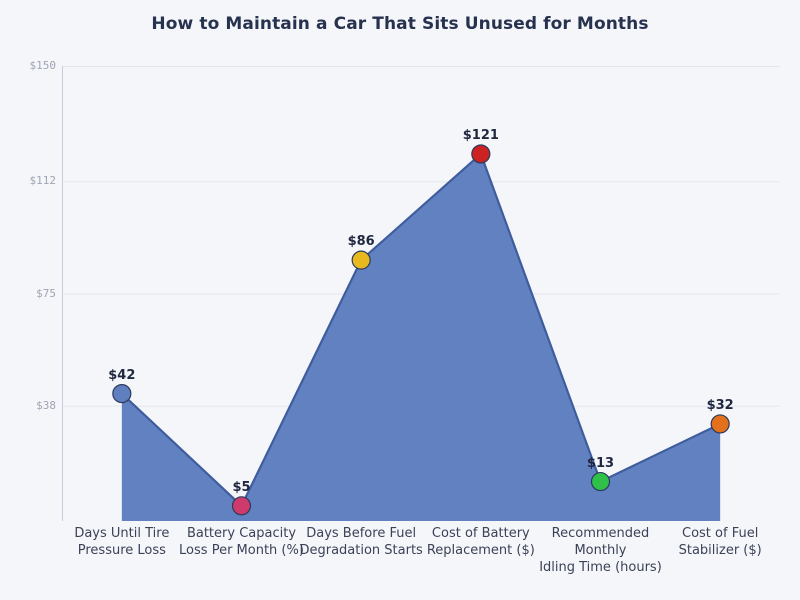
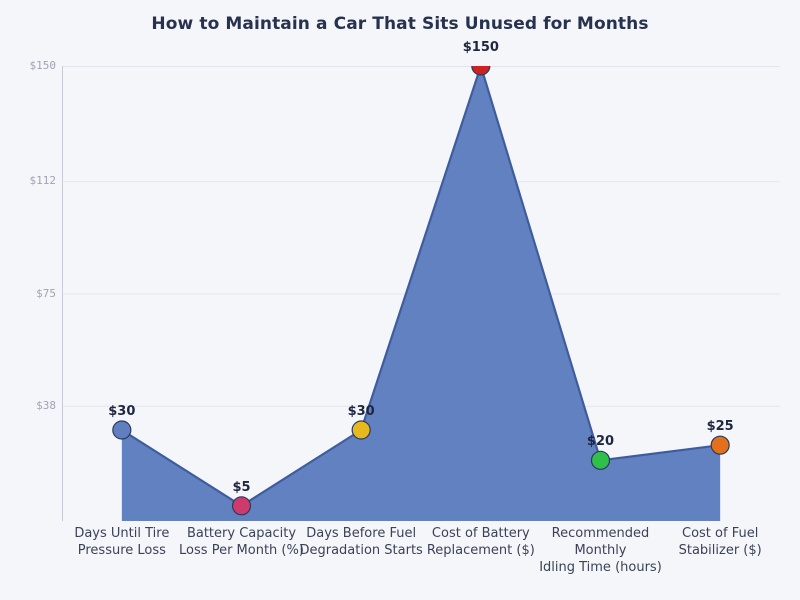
Days Until Tire Pressure Loss: $42 -> $30
Days Before Fuel Degradation Starts: $86 -> $30
Cost of Battery Replacement ($): $121 -> $150
Recommended Monthly Idling Time (hours): $13 -> $20
Cost of Fuel Stabilizer ($): $32 -> $25
